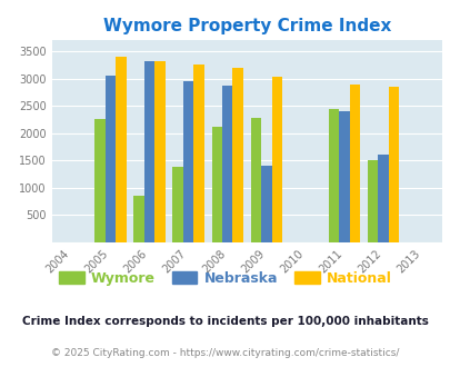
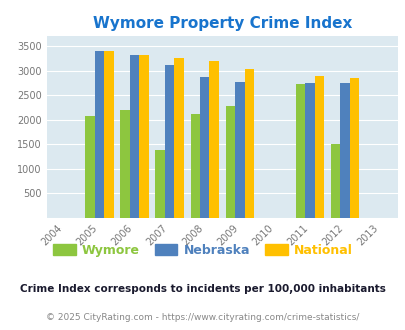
Wymore/2005: 2250 -> 2080
Nebraska/2005: 3050 -> 3400
Wymore/2006: 850 -> 2200
Nebraska/2007: 2950 -> 3120
Nebraska/2009: 1400 -> 2780
Wymore/2011: 2450 -> 2720
Nebraska/2011: 2400 -> 2750
Nebraska/2012: 1600 -> 2750
